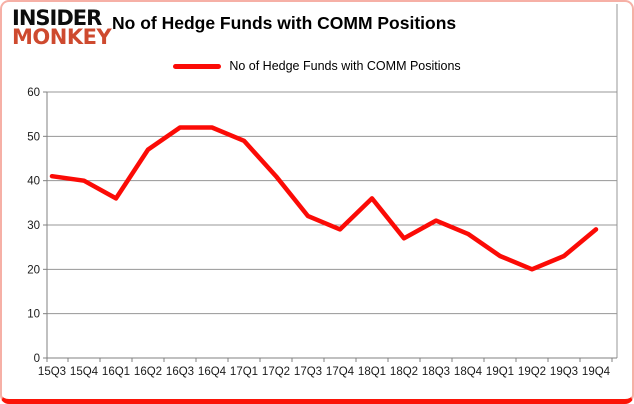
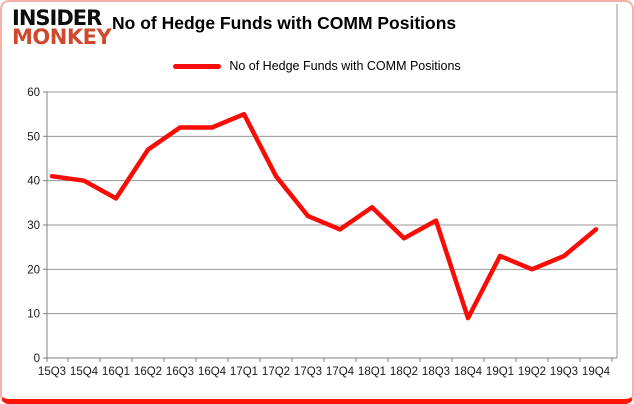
17Q1: 49 -> 55
18Q1: 36 -> 34
18Q4: 28 -> 9
